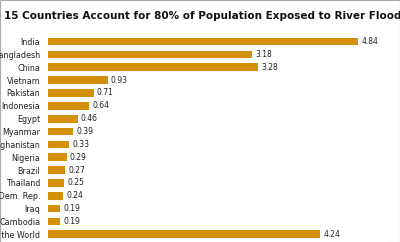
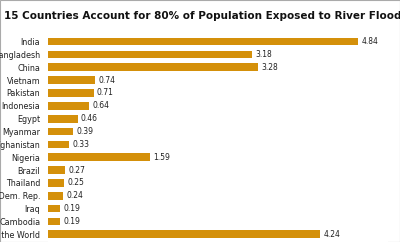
Vietnam: 0.93 -> 0.74
Nigeria: 0.29 -> 1.59
